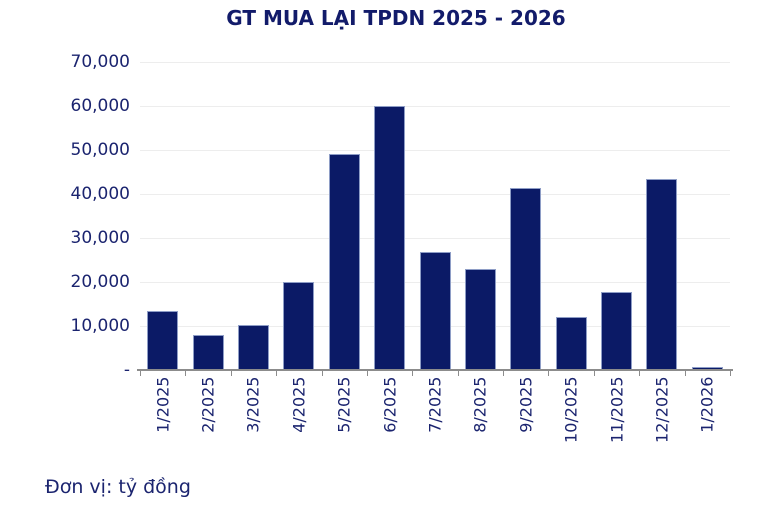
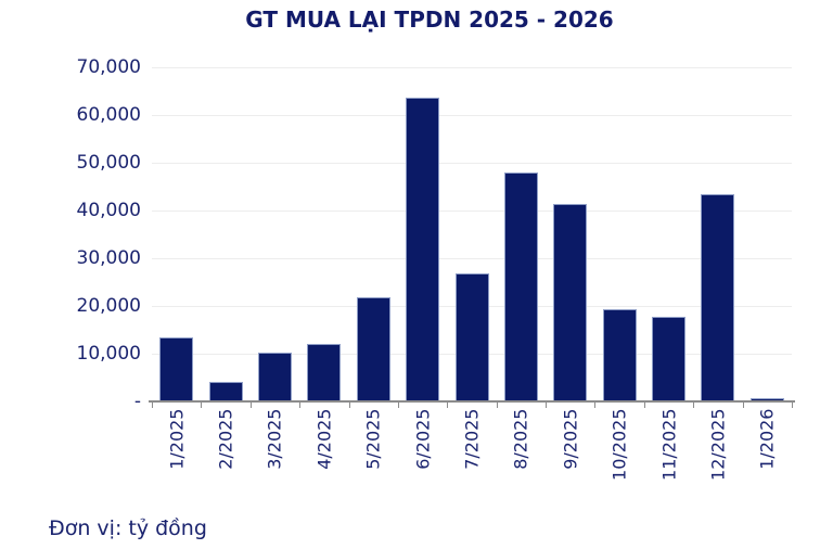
2/2025: 8000 -> 4000
4/2025: 20000 -> 12000
5/2025: 49000 -> 22000
6/2025: 60000 -> 64000
8/2025: 23000 -> 48000
10/2025: 12000 -> 19000
